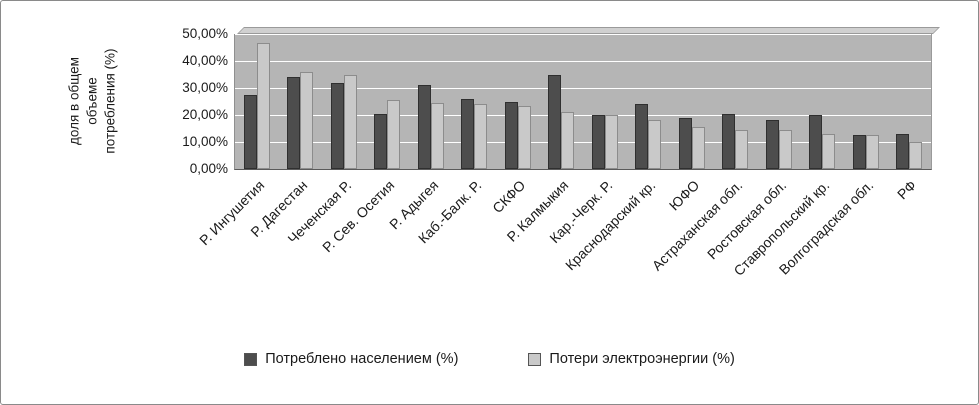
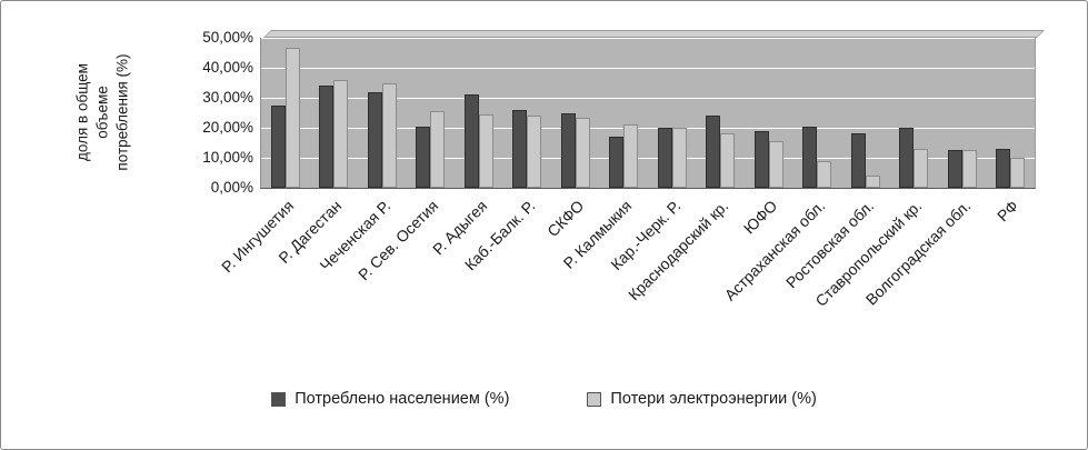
Потреблено населением (%)/Р. Калмыкия: 35% -> 17%
Потери электроэнергии (%)/Астраханская обл.: 14% -> 9%
Потери электроэнергии (%)/Ростовская обл.: 14% -> 4%
